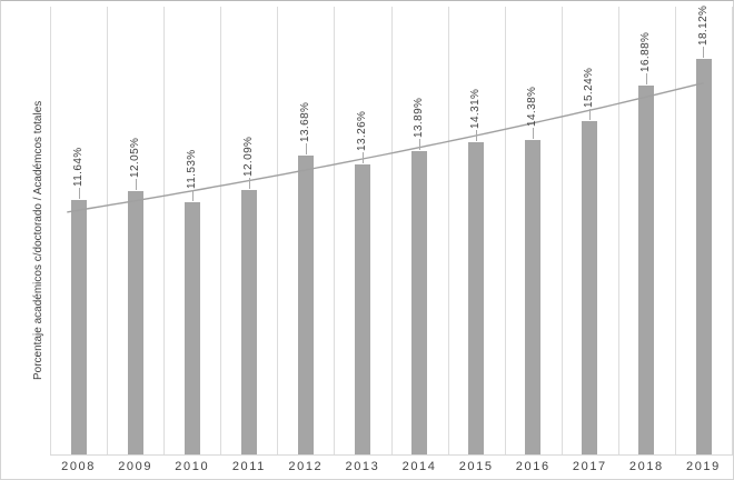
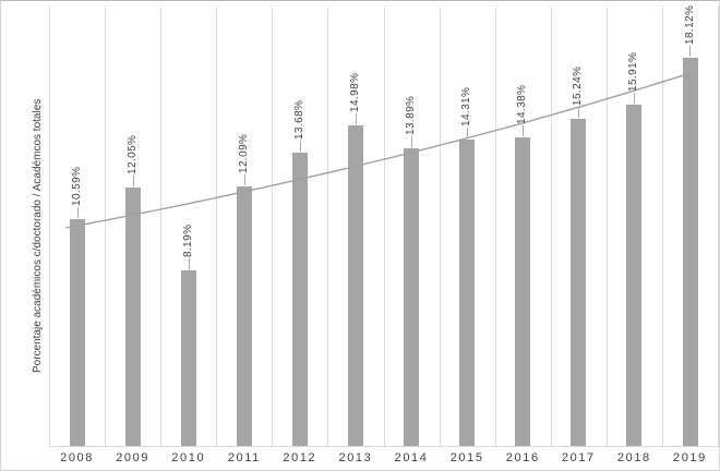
2008: 11.64% -> 10.59%
2010: 11.53% -> 8.19%
2013: 13.26% -> 14.98%
2018: 16.88% -> 15.91%
